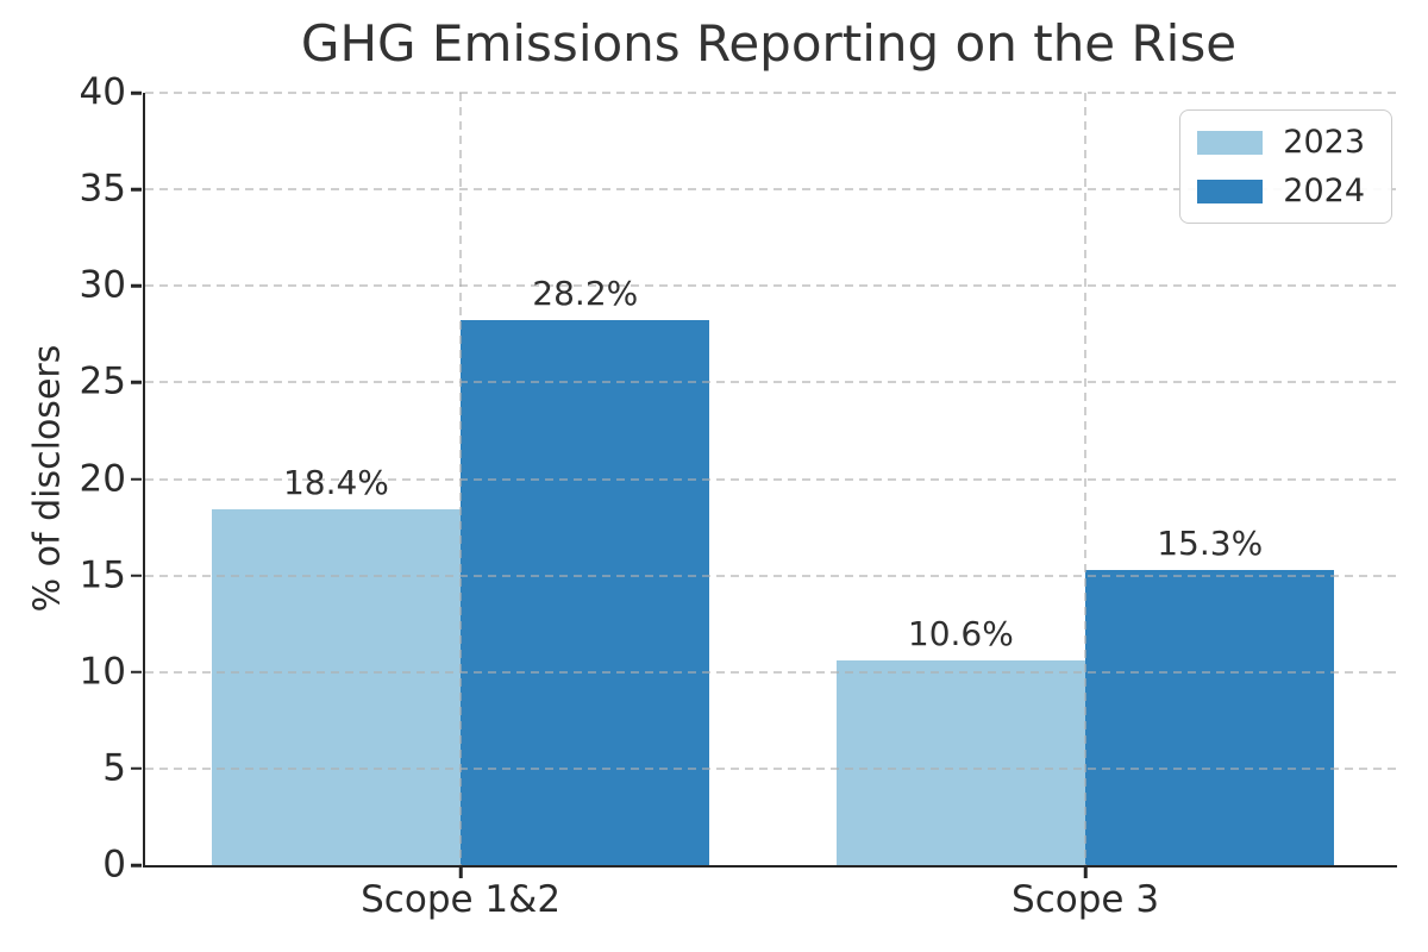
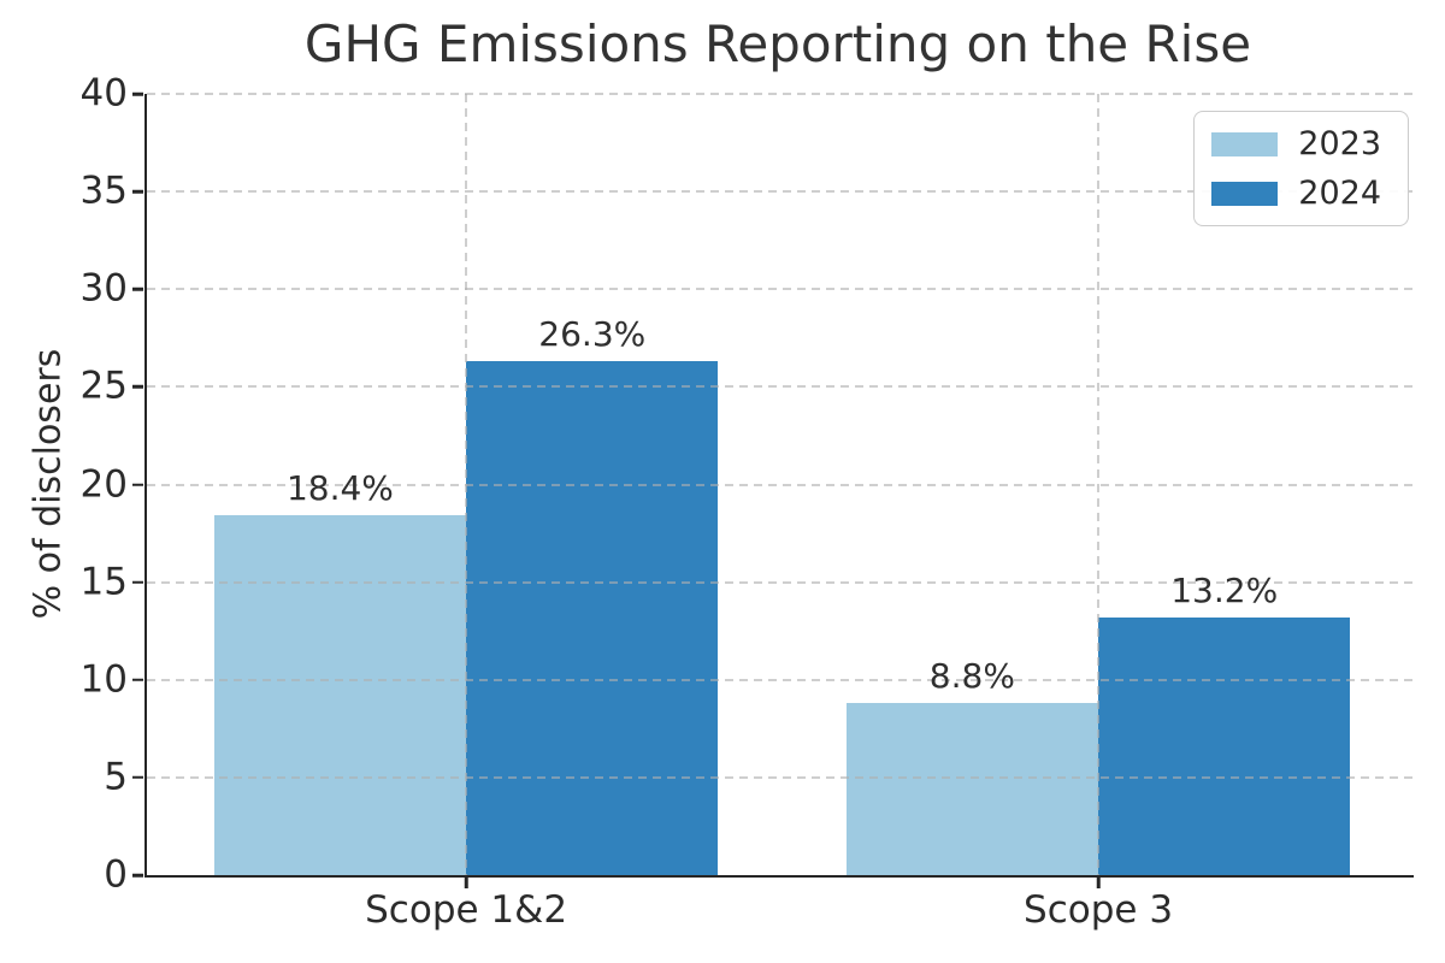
2024/Scope 1&2: 28.2% -> 26.3%
2023/Scope 3: 10.6% -> 8.8%
2024/Scope 3: 15.3% -> 13.2%
